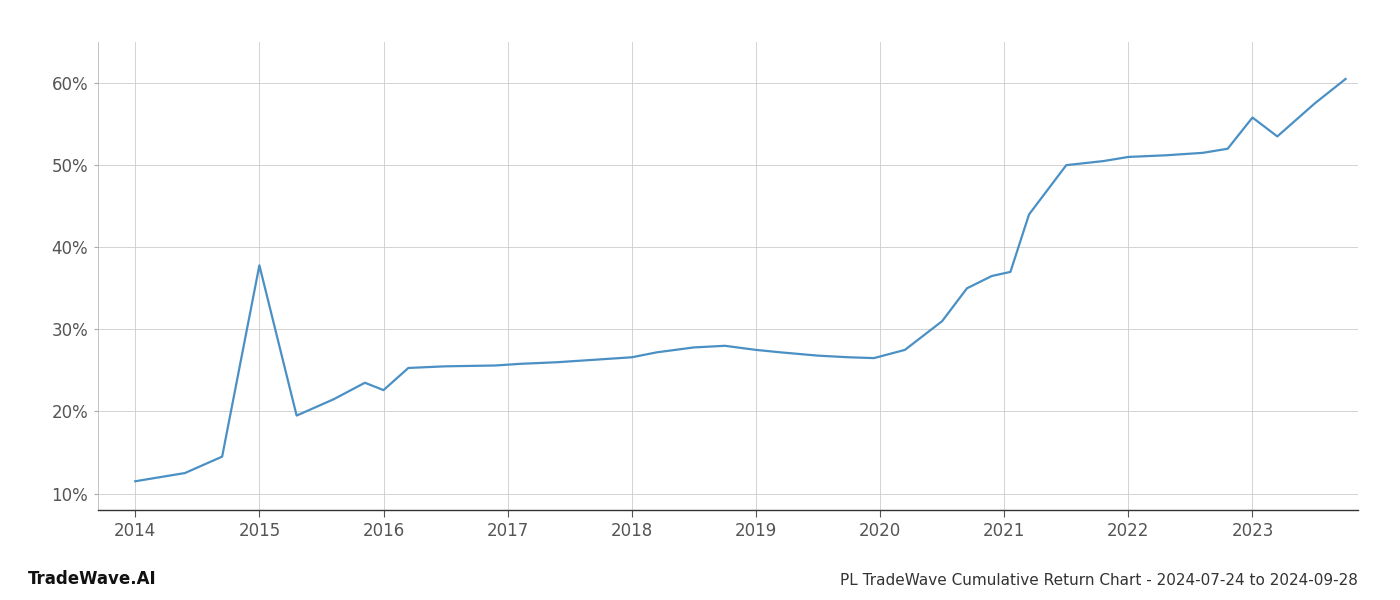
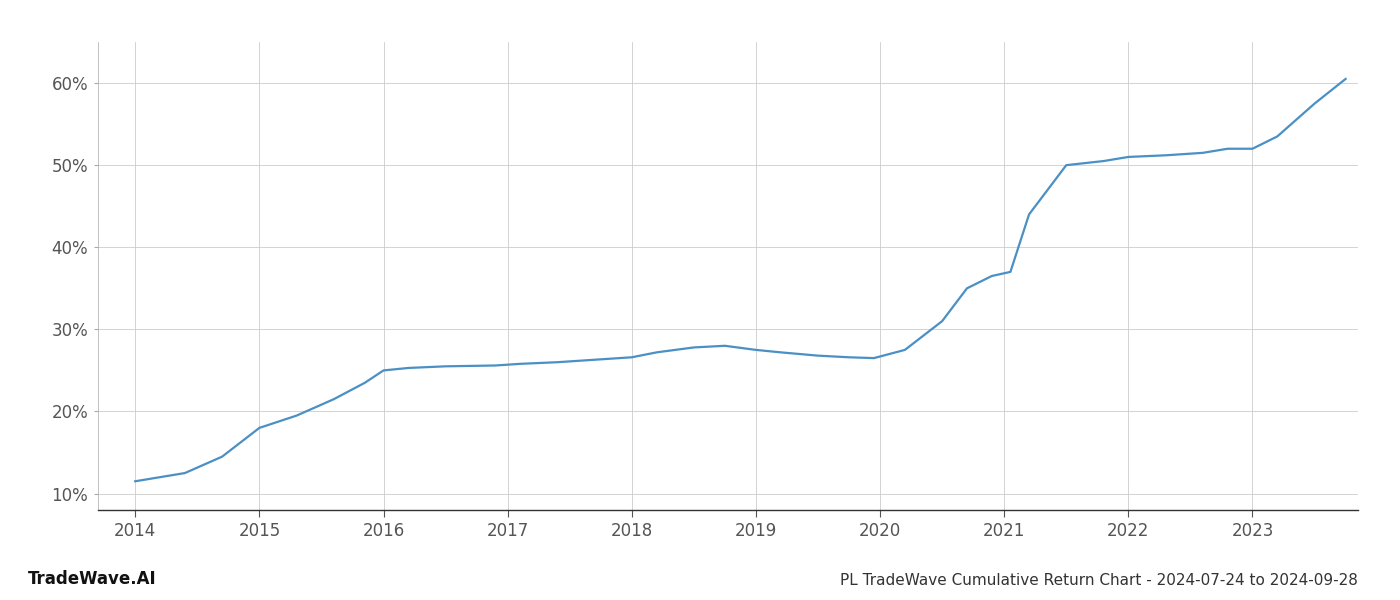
2015: 37.8% -> 18.0%
2016: 22.6% -> 25.0%
2023: 55.8% -> 52.0%
